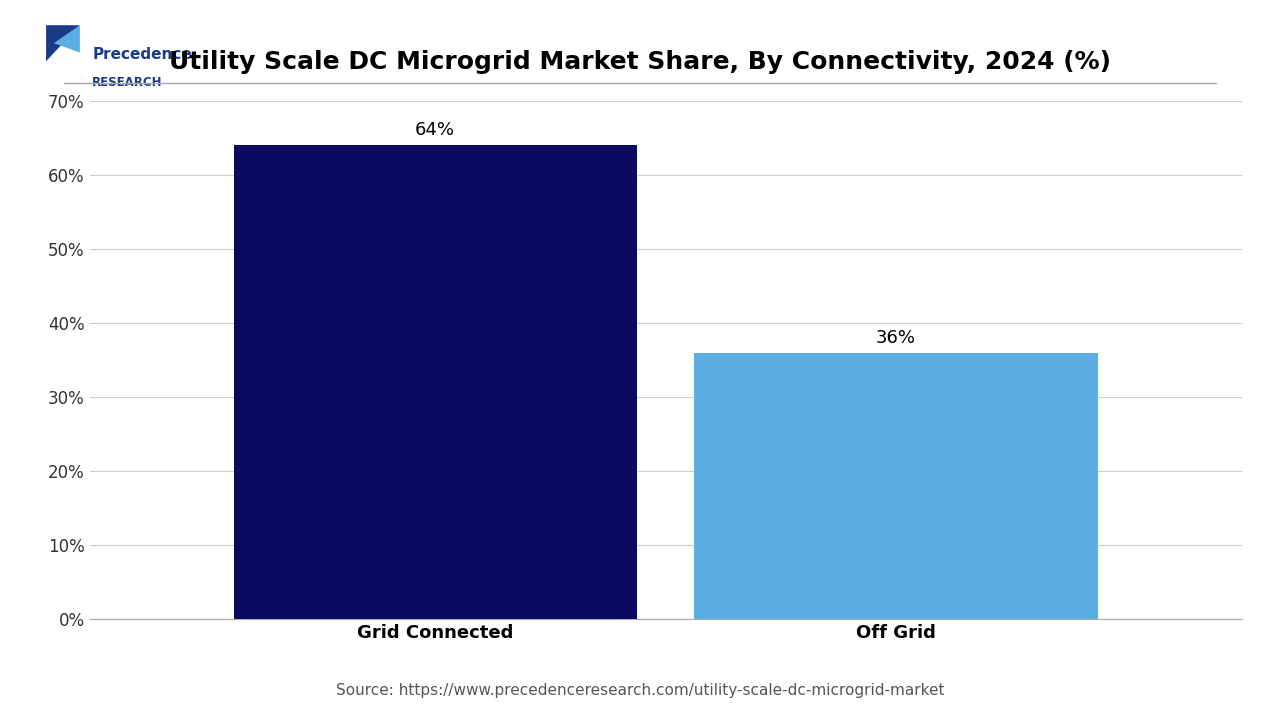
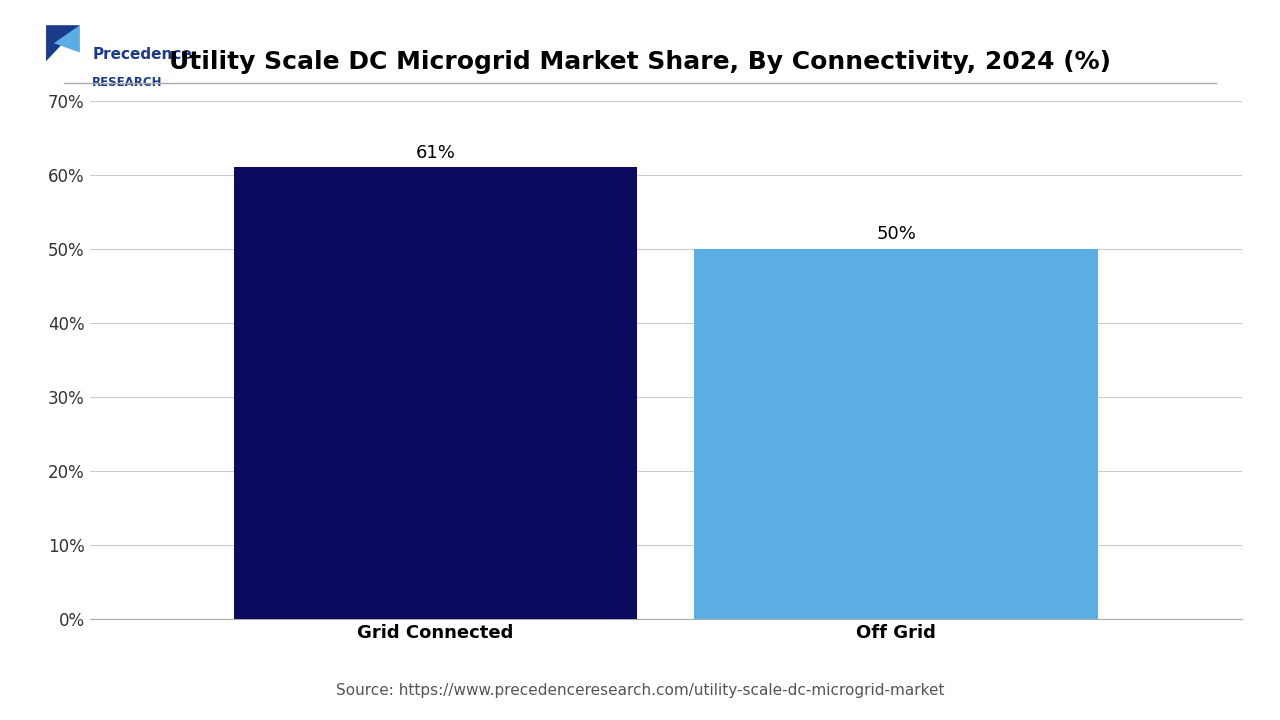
Grid Connected: 64% -> 61%
Off Grid: 36% -> 50%
